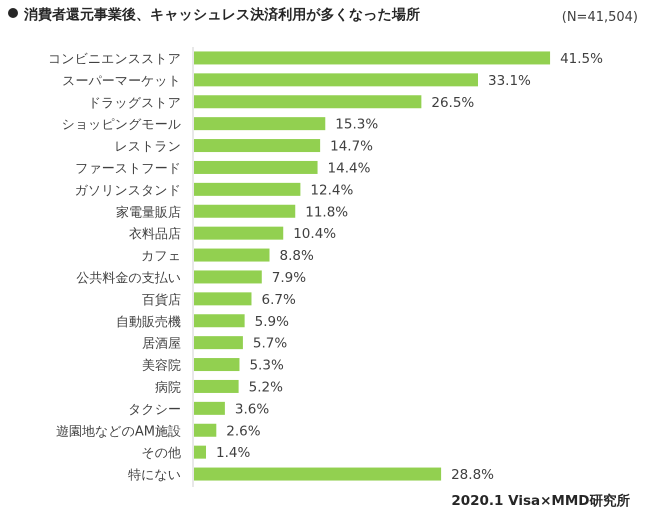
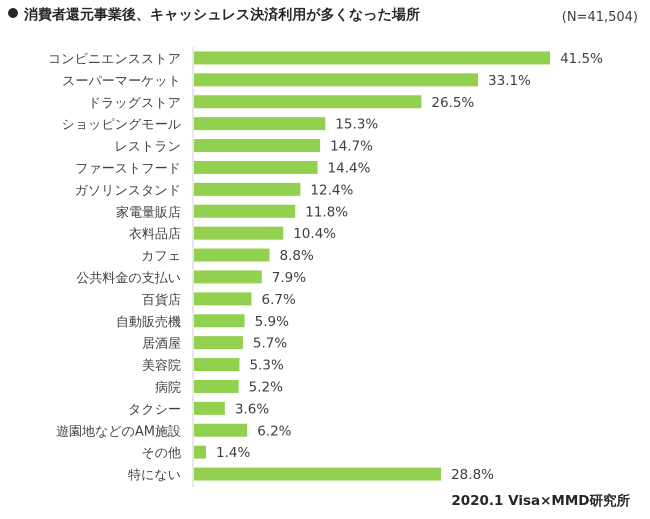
遊園地などのAM施設: 2.6% -> 6.2%
